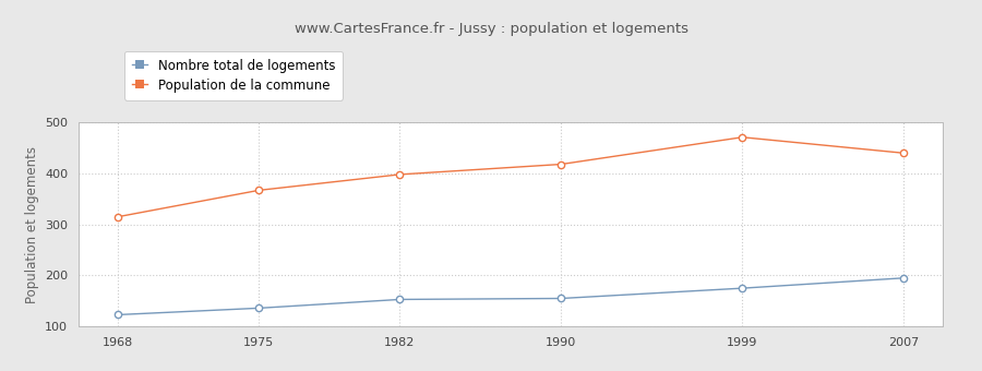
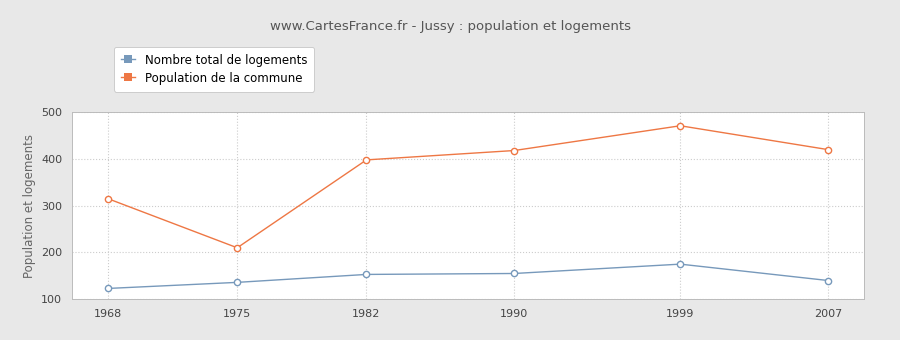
Population de la commune/1975: 367 -> 210
Nombre total de logements/2007: 195 -> 140
Population de la commune/2007: 440 -> 420
